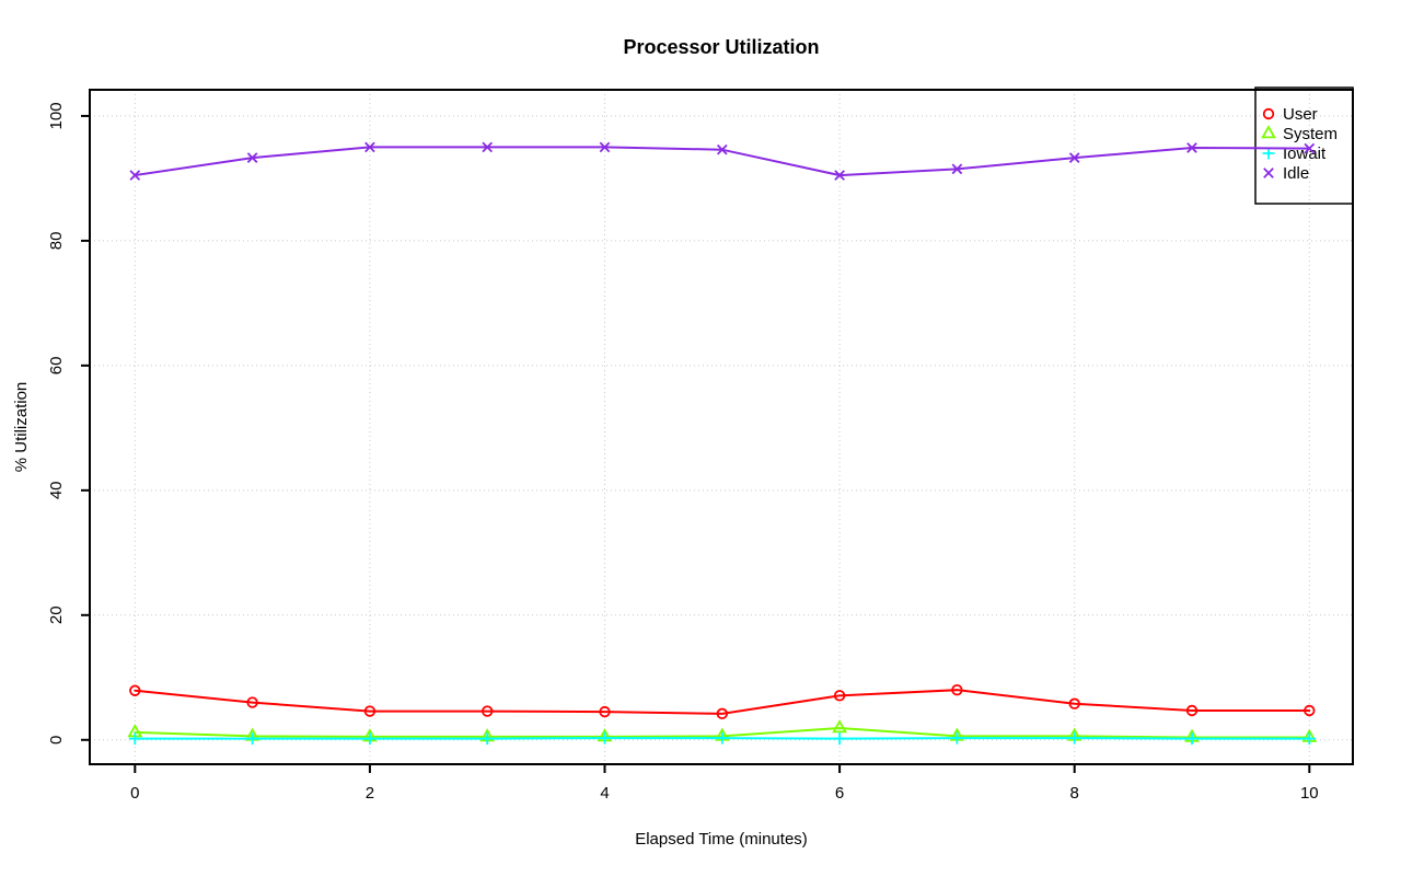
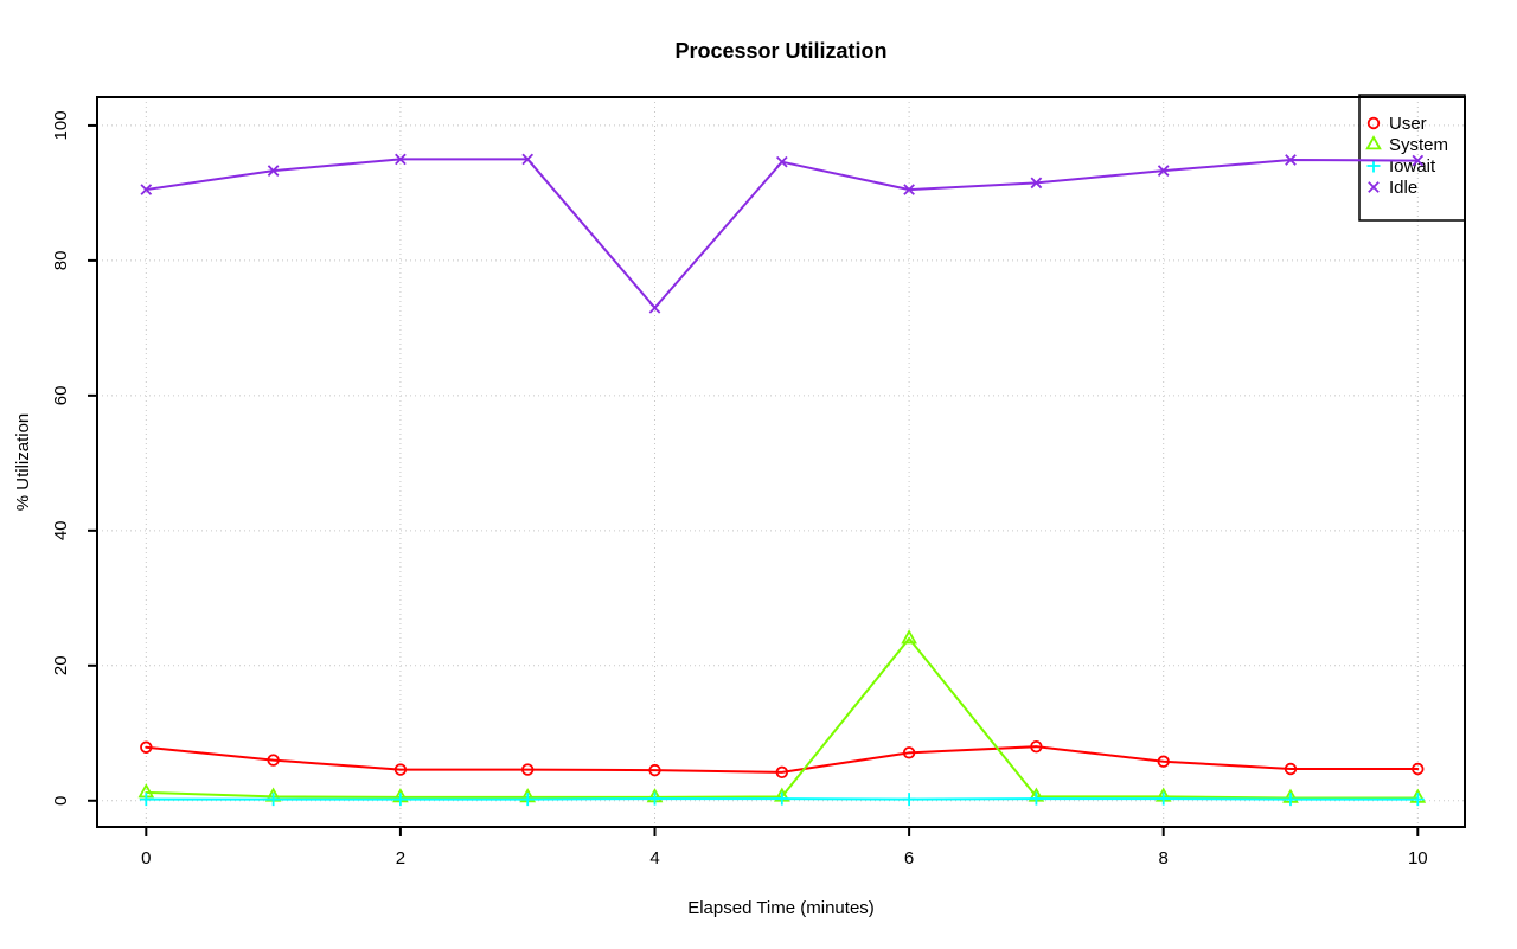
Idle/4: 95 -> 73
System/6: 2 -> 24
